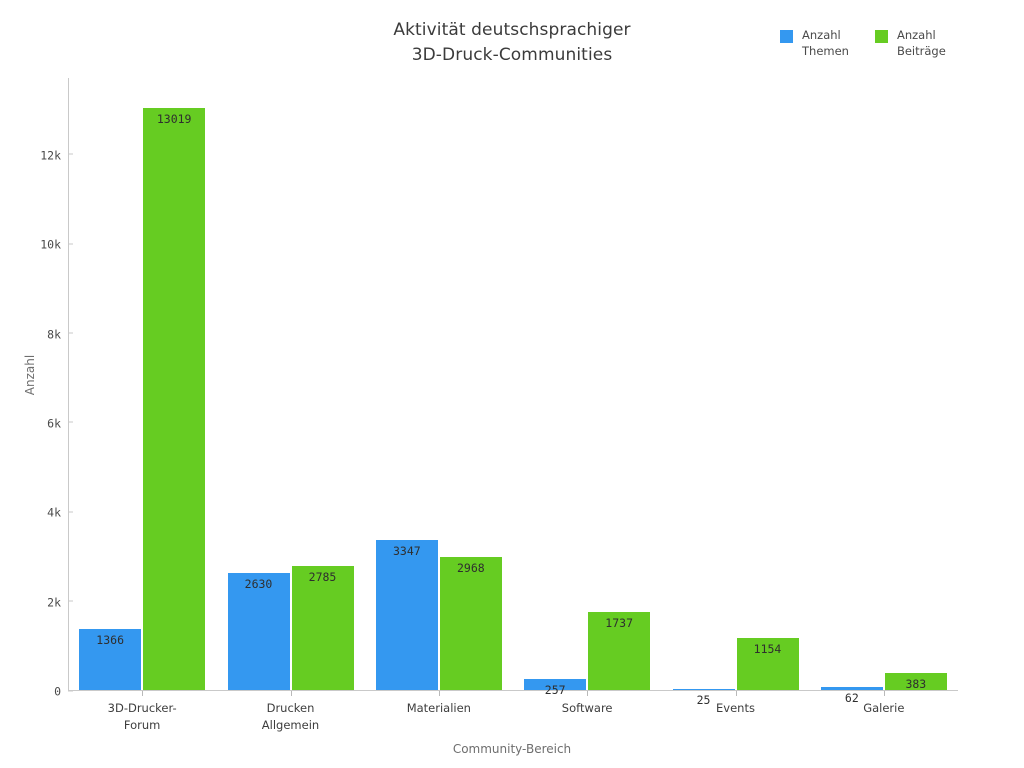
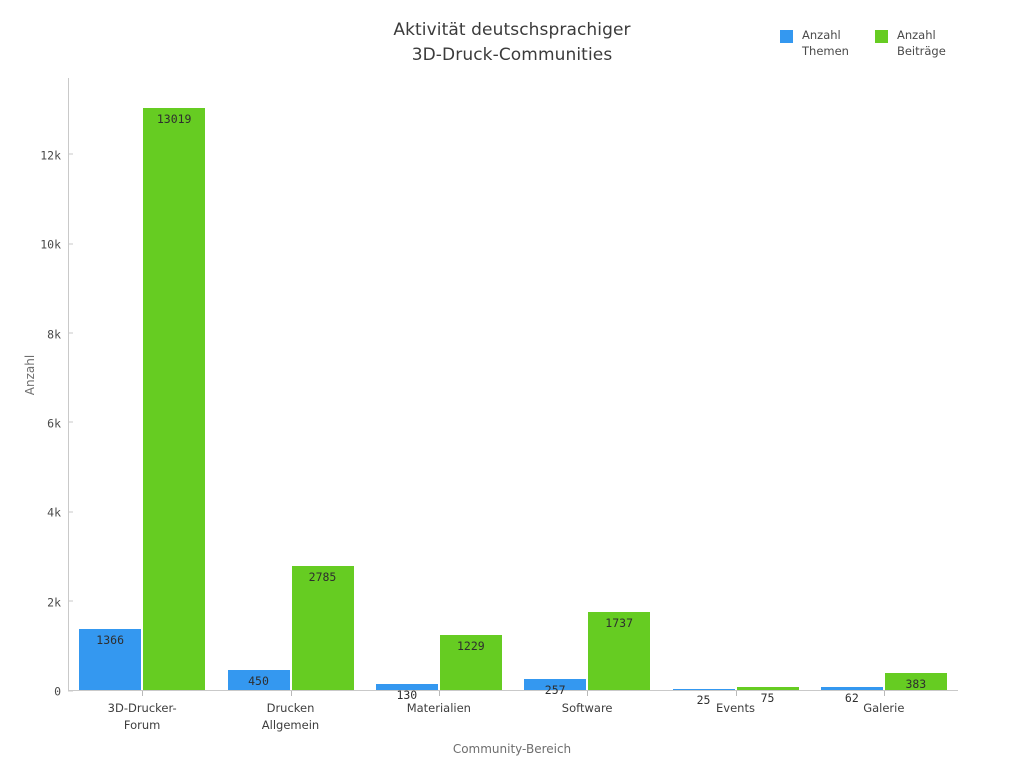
Anzahl Themen/Drucken Allgemein: 2630 -> 450
Anzahl Themen/Materialien: 3347 -> 130
Anzahl Beiträge/Materialien: 2968 -> 1229
Anzahl Beiträge/Events: 1154 -> 75
